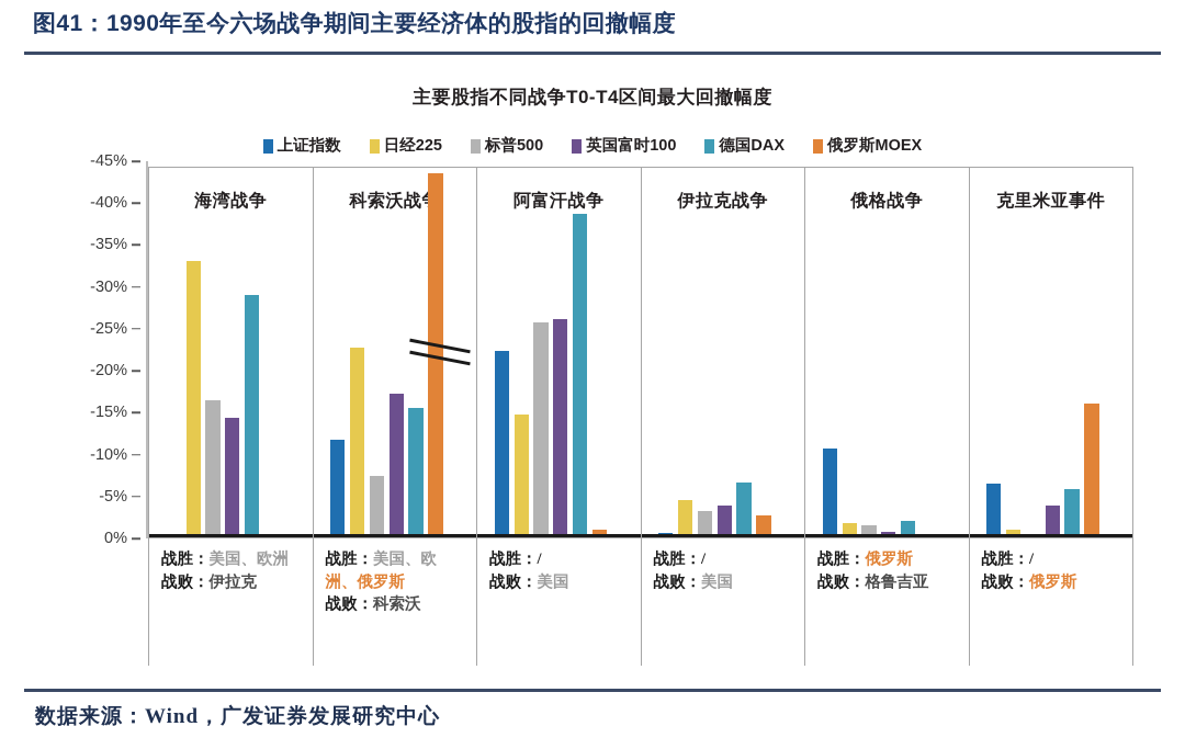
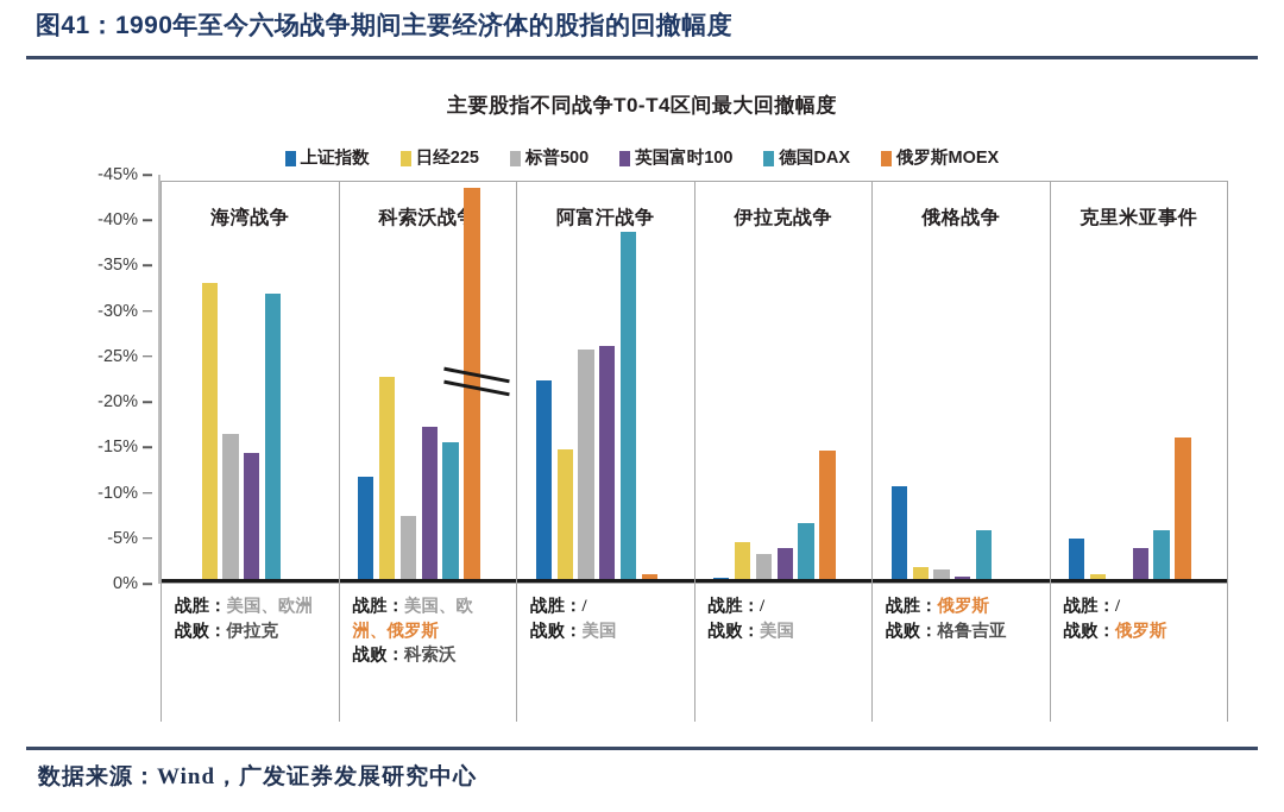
德国DAX/海湾战争: -30% -> -33%
俄罗斯MOEX/伊拉克战争: -3% -> -15%
德国DAX/俄格战争: -2% -> -6%
上证指数/克里米亚事件: -7% -> -5%
